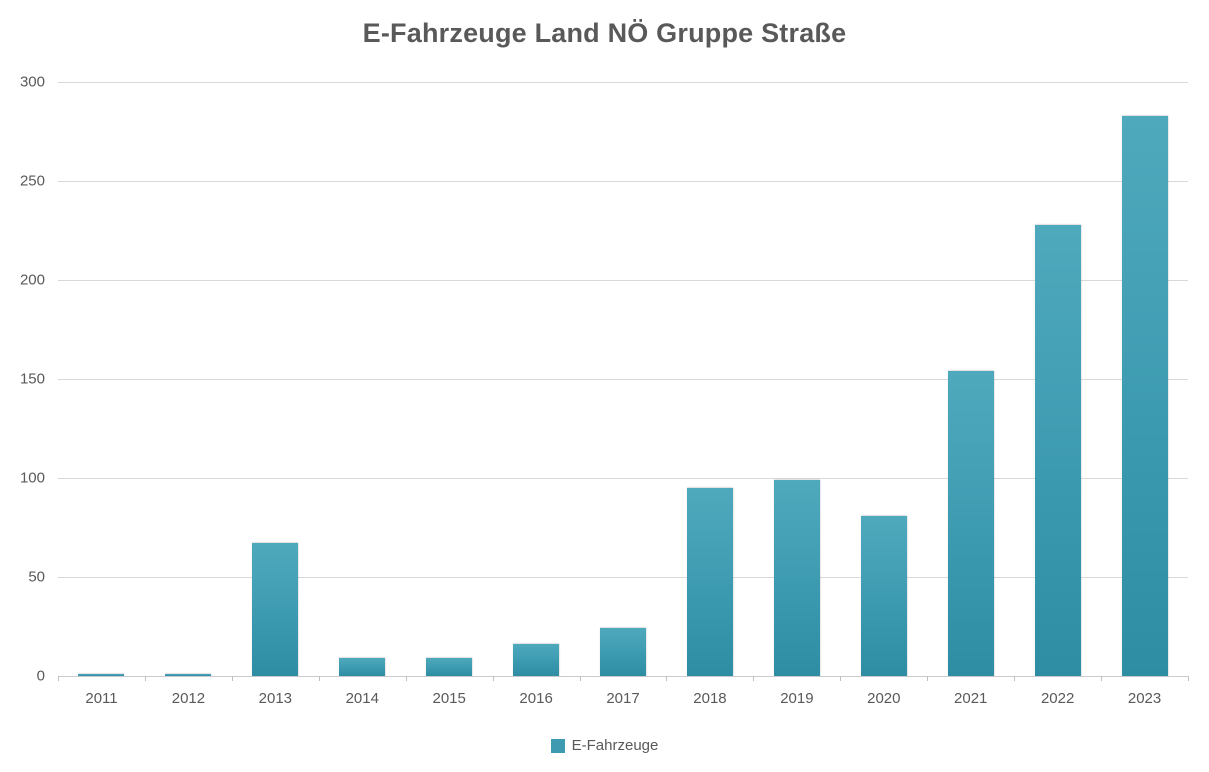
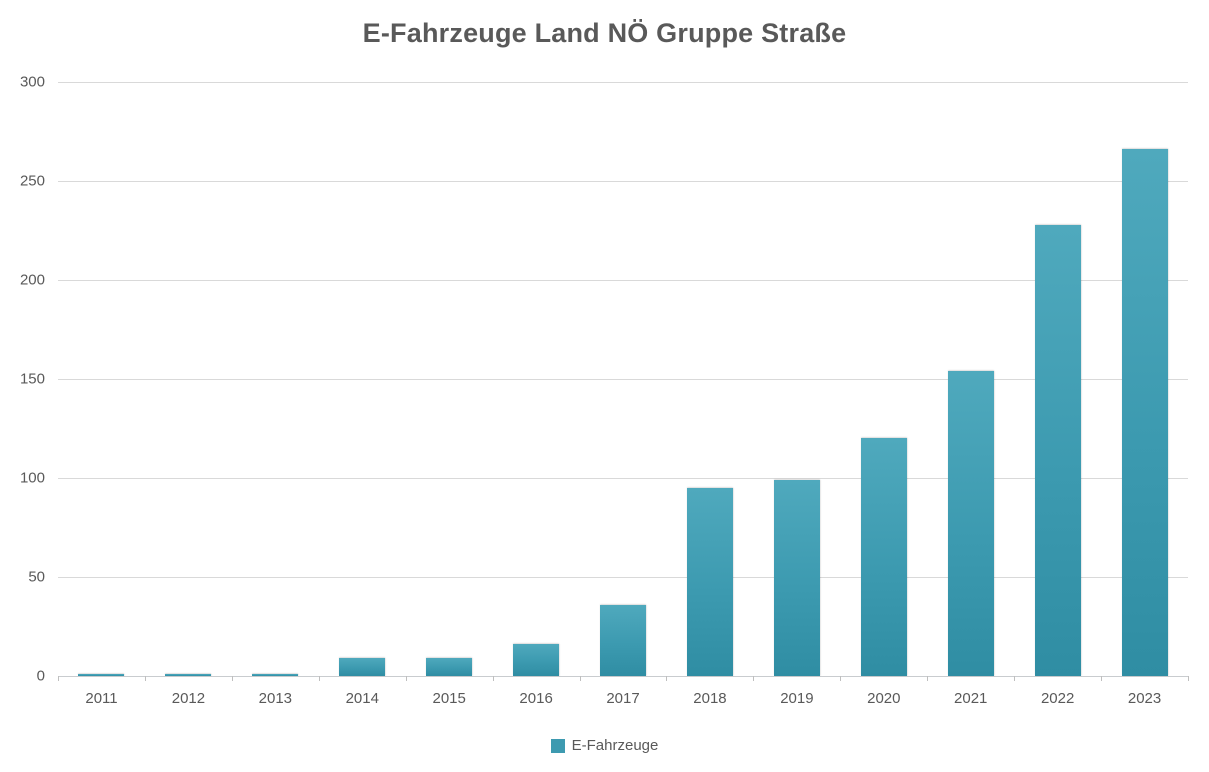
2013: 67 -> 1
2017: 24 -> 36
2020: 81 -> 120
2023: 283 -> 266
